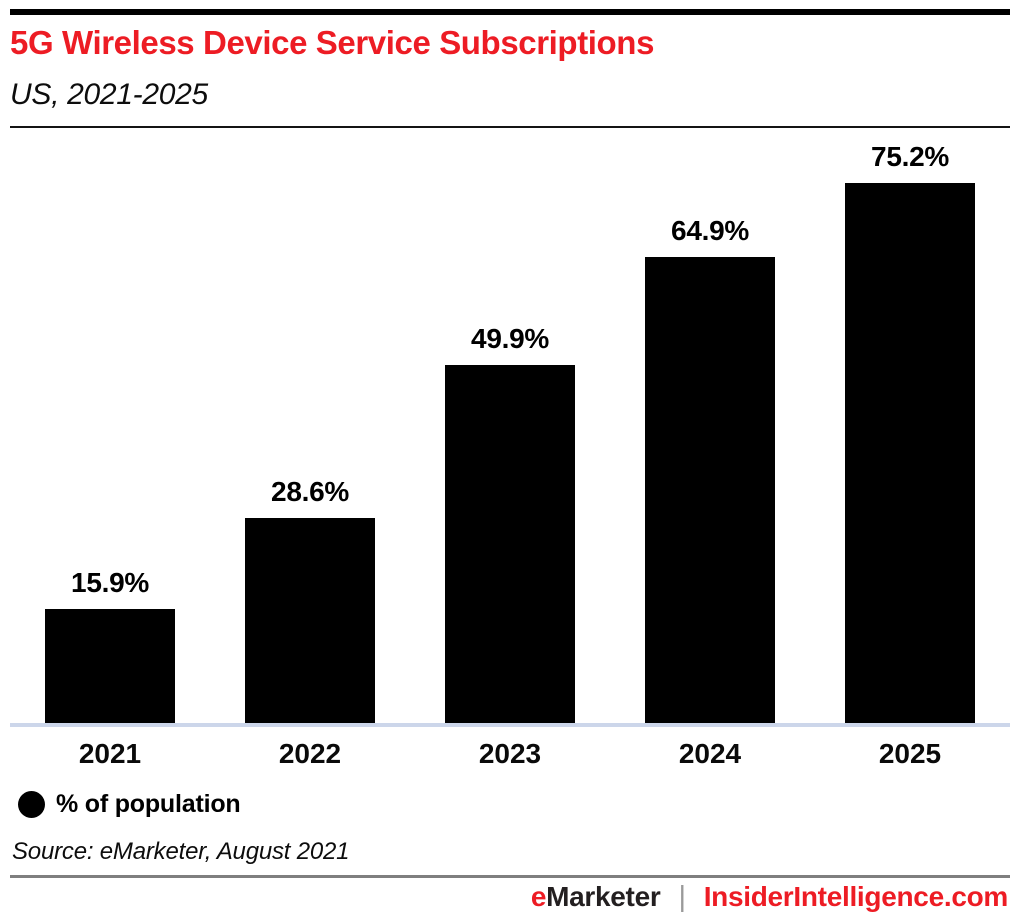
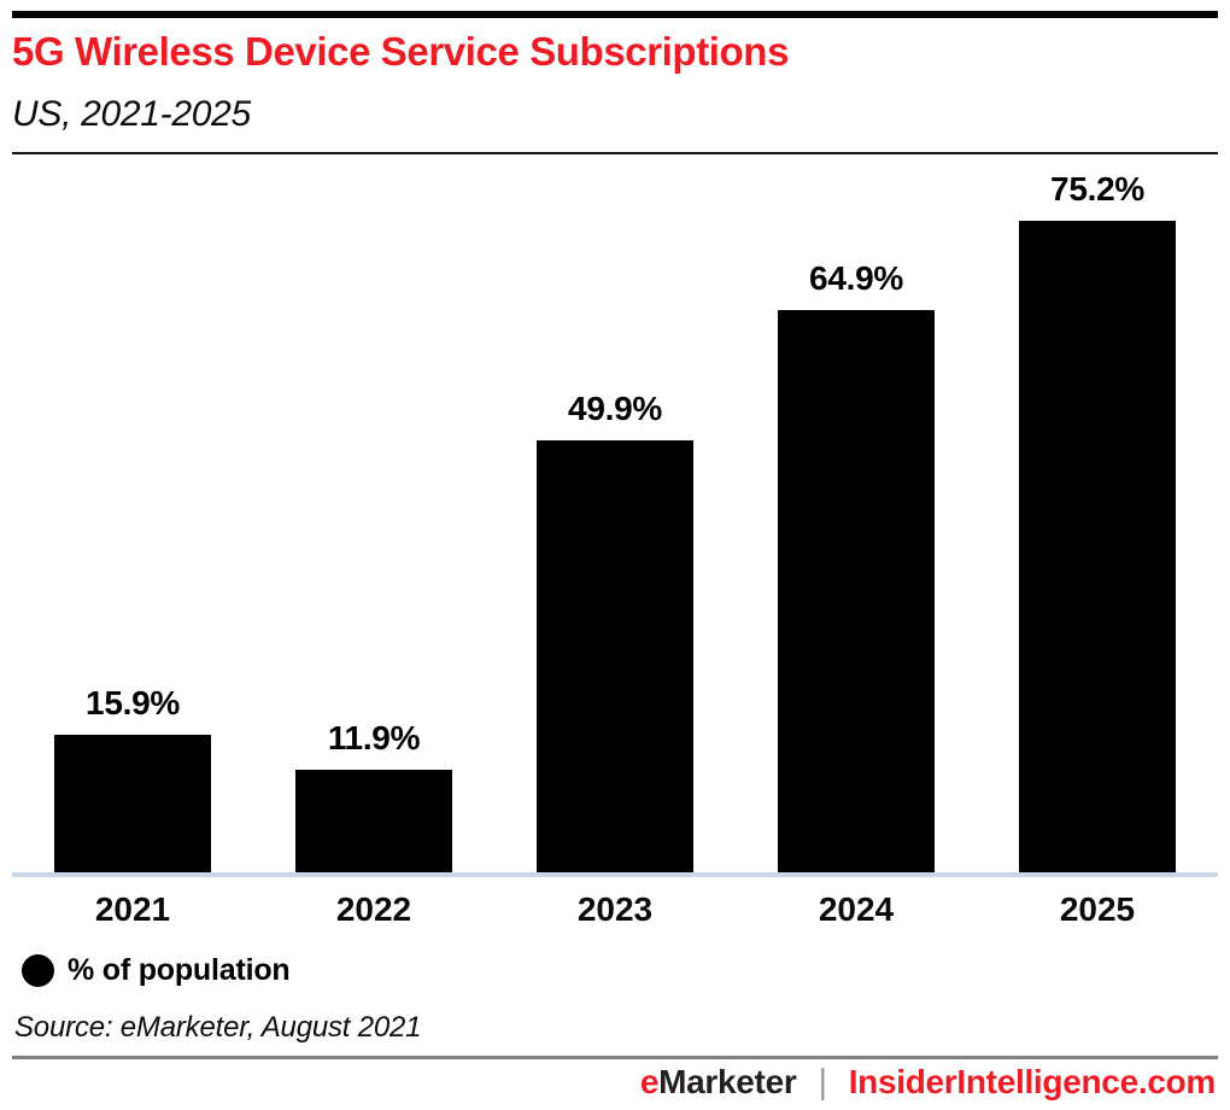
2022: 28.6% -> 11.9%
